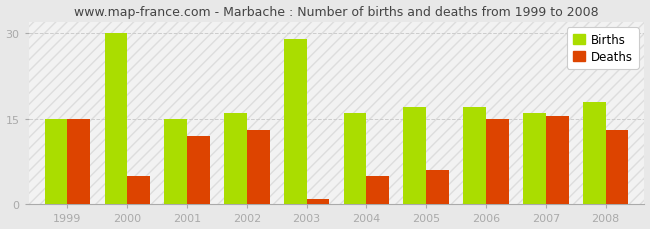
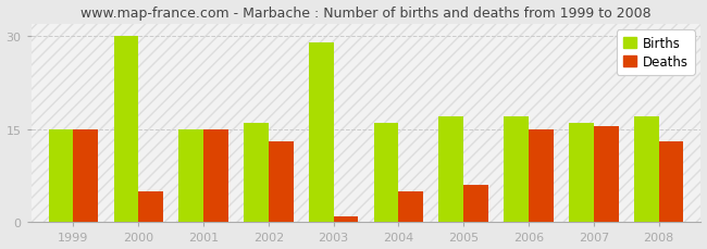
Deaths/2001: 12.0 -> 15.0
Births/2008: 18 -> 17
